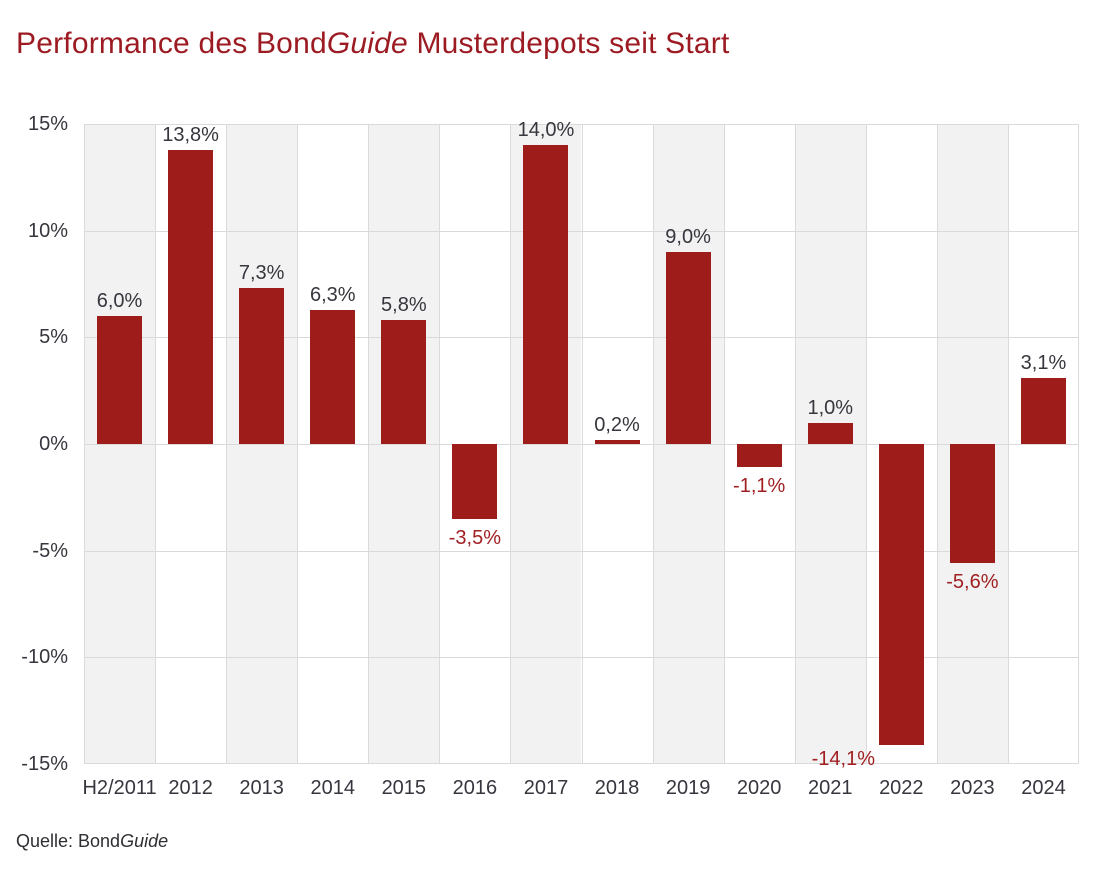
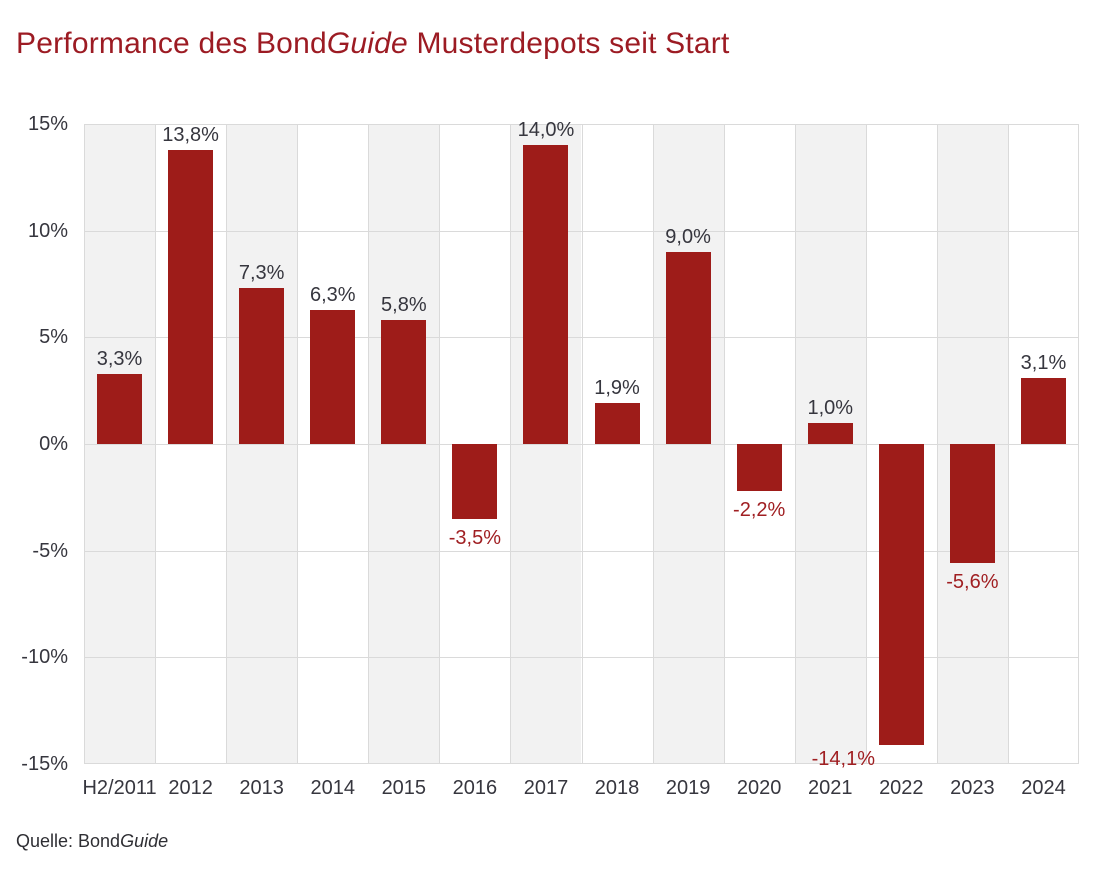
H2/2011: 6,0% -> 3,3%
2018: 0,2% -> 1,9%
2020: -1,1% -> -2,2%
